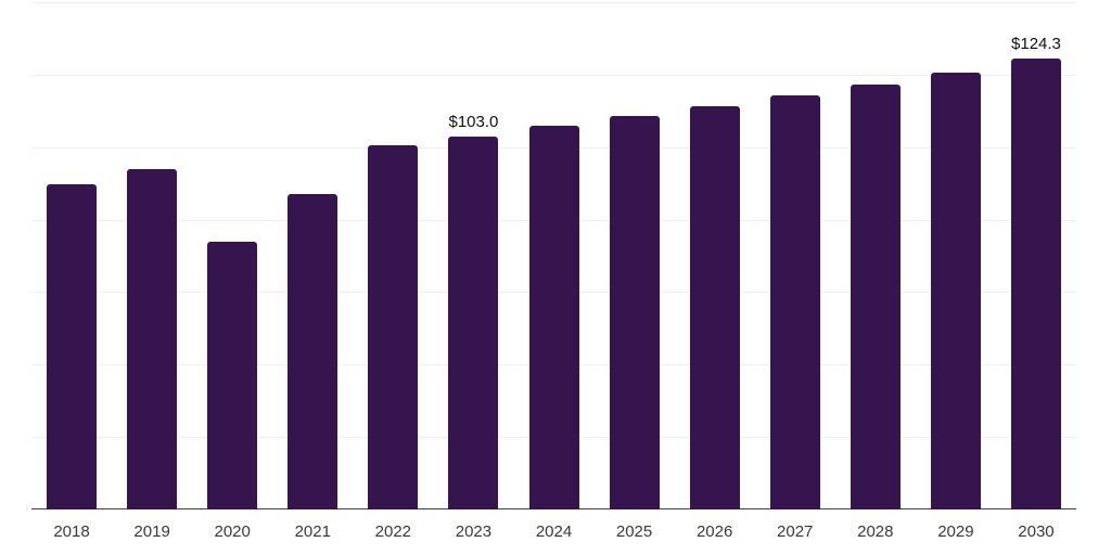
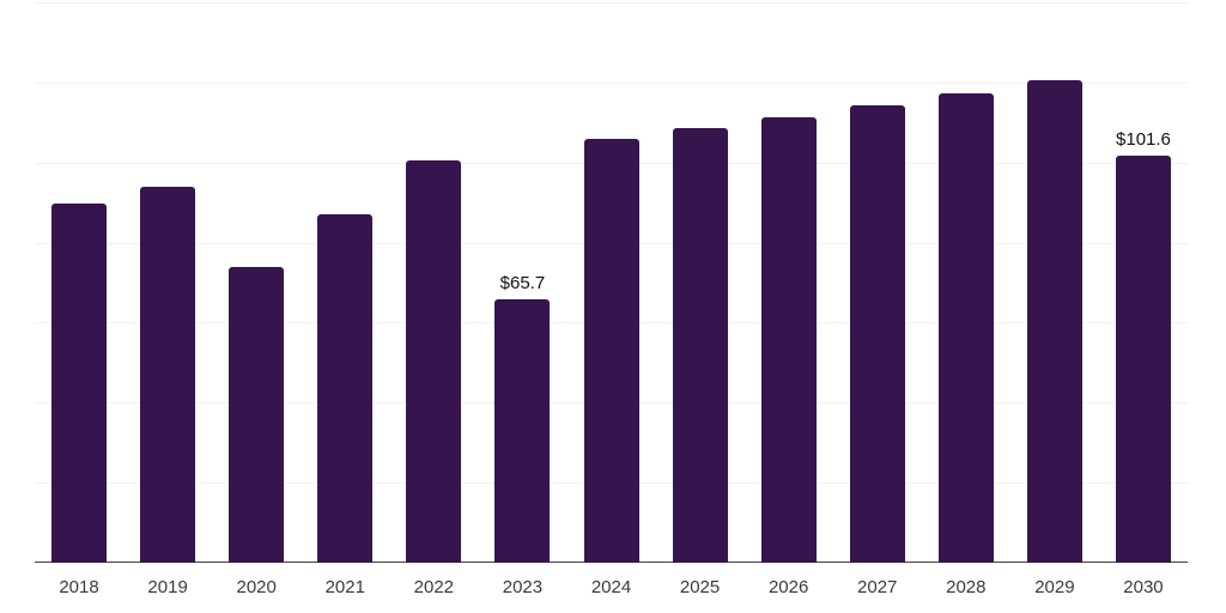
2023: $103.0 -> $65.7
2030: $124.3 -> $101.6
